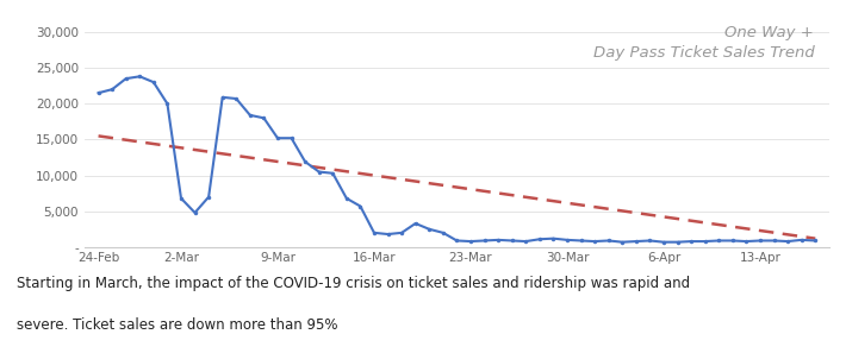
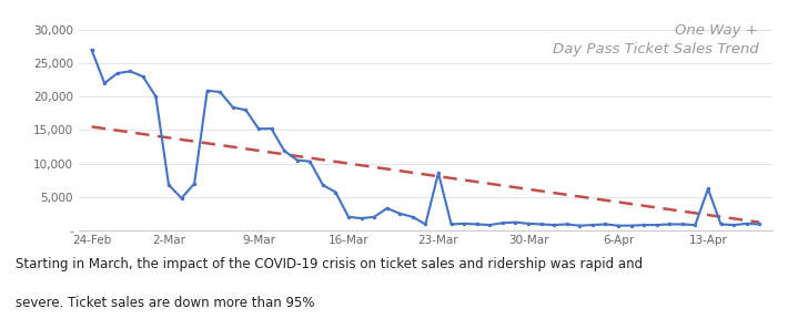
24-Feb: 21,500 -> 27,000
23-Mar: 800 -> 8,600
13-Apr: 900 -> 6,200
